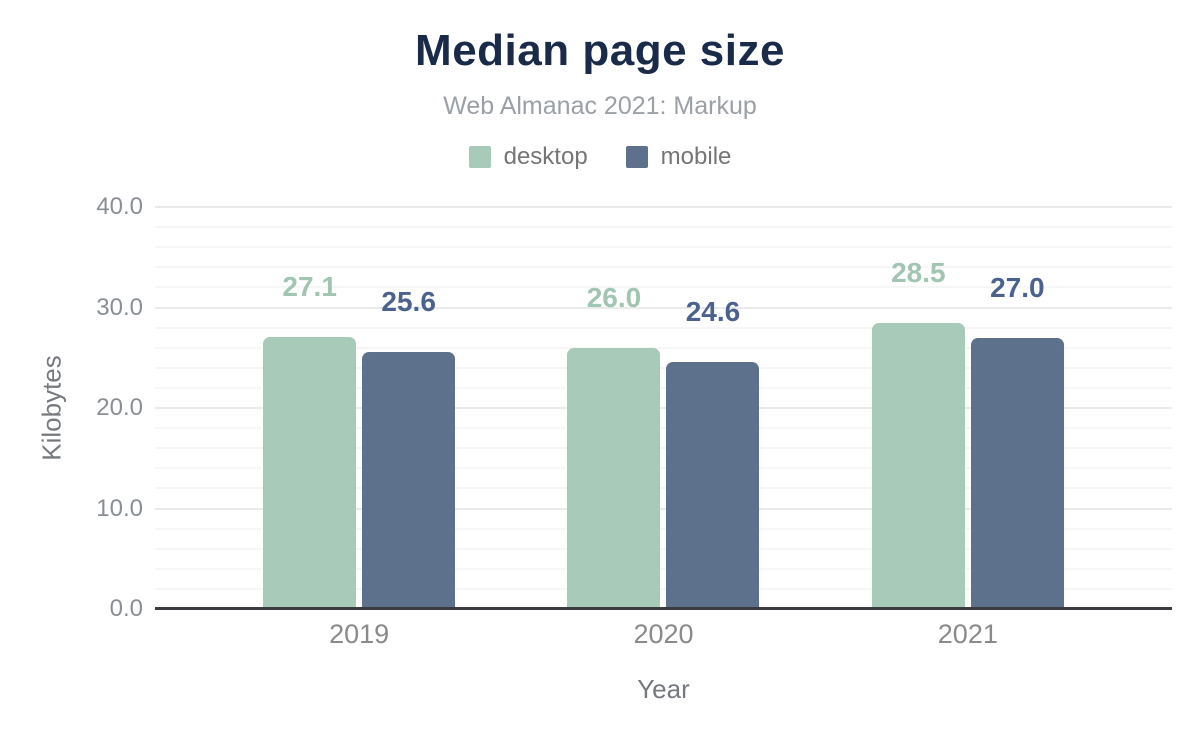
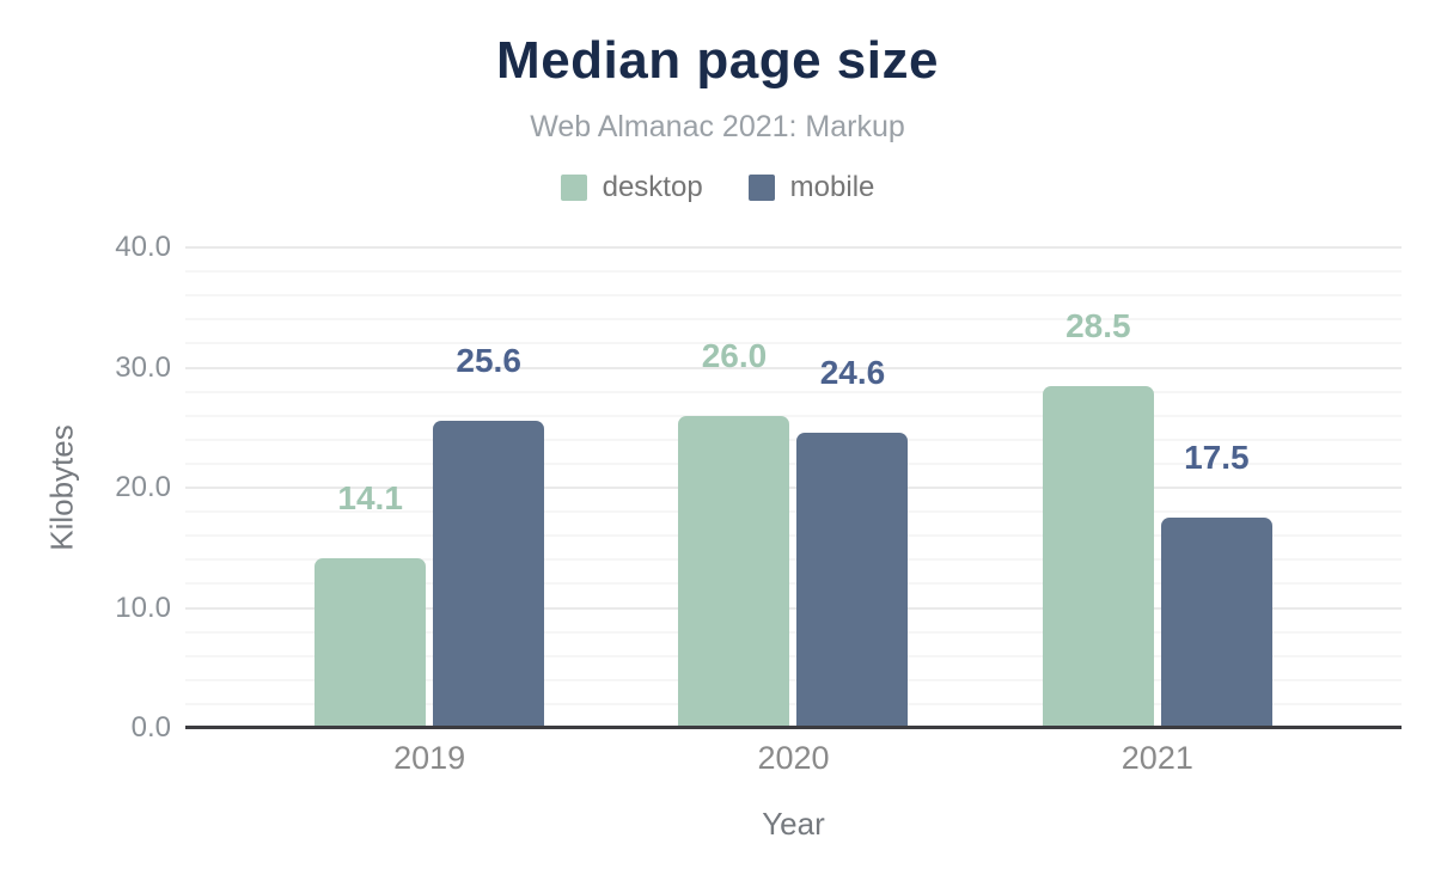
desktop/2019: 27.1 -> 14.1
mobile/2021: 27.0 -> 17.5
